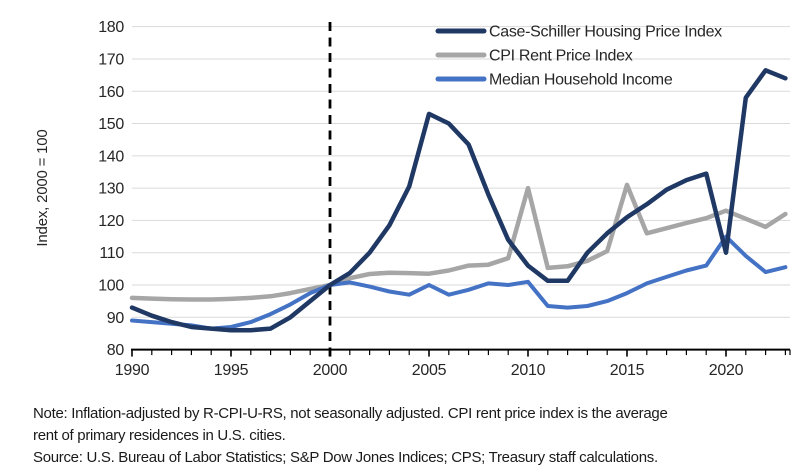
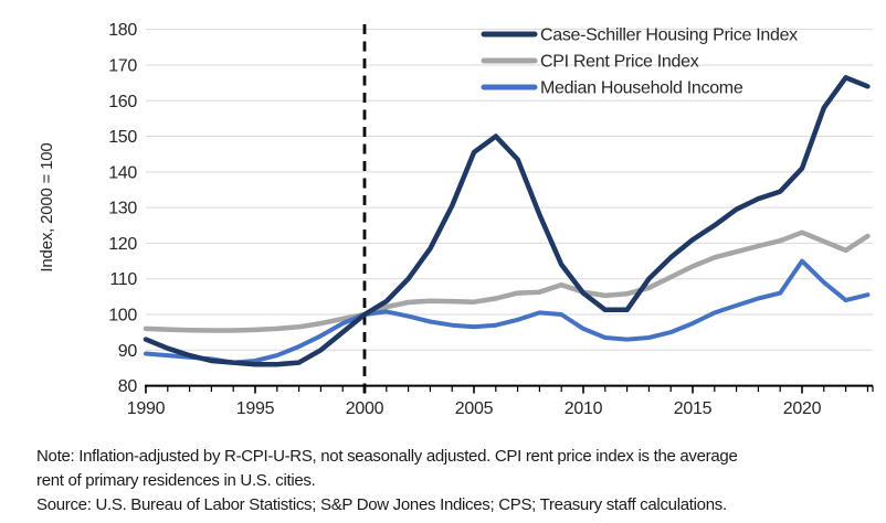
Case-Schiller Housing Price Index/2005: 153 -> 146
Median Household Income/2005: 100 -> 96
CPI Rent Price Index/2010: 130 -> 106
Median Household Income/2010: 101 -> 96
CPI Rent Price Index/2015: 131 -> 114
Case-Schiller Housing Price Index/2020: 110 -> 141
